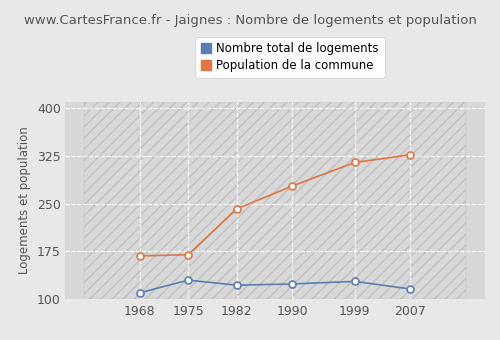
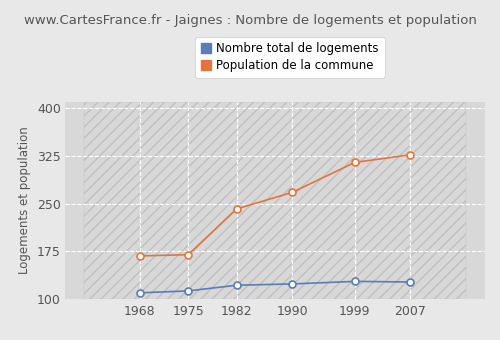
Nombre total de logements/1975: 130 -> 113
Population de la commune/1990: 278 -> 268
Nombre total de logements/2007: 116 -> 127
